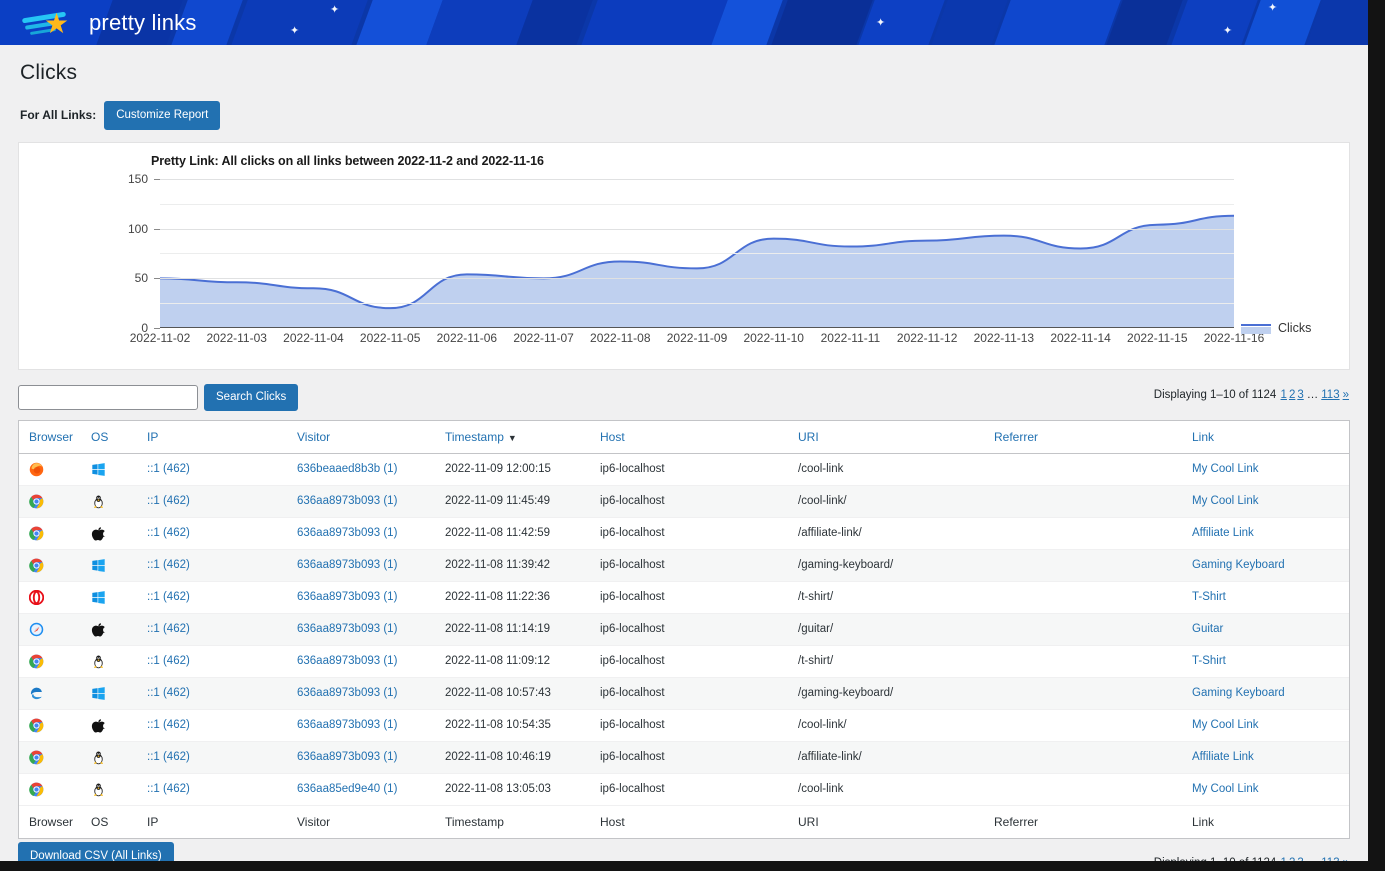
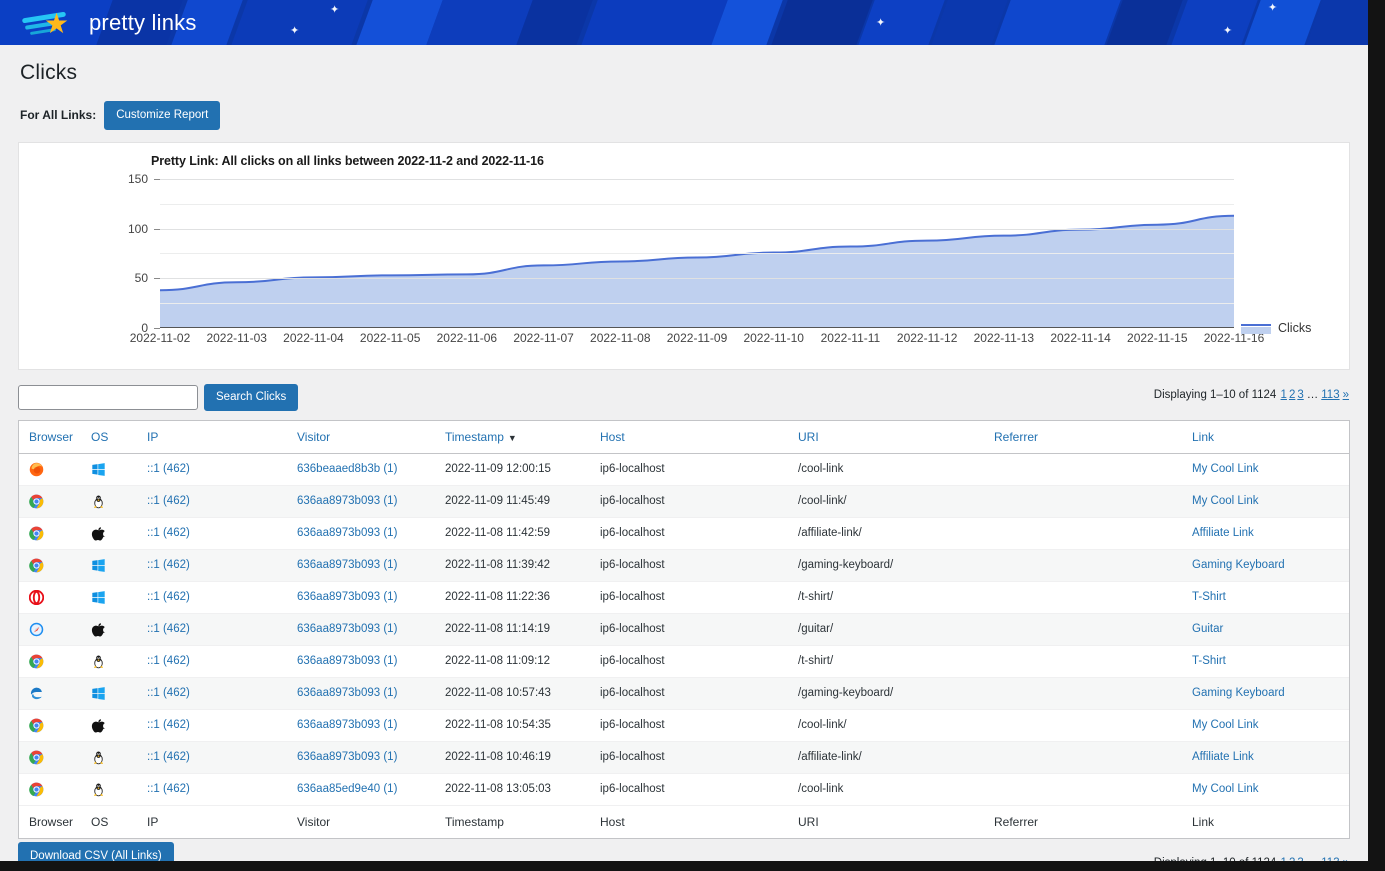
2022-11-02: 50 -> 40
2022-11-04: 40 -> 50
2022-11-05: 20 -> 50
2022-11-07: 50 -> 60
2022-11-09: 60 -> 70
2022-11-10: 90 -> 80
2022-11-14: 80 -> 100
